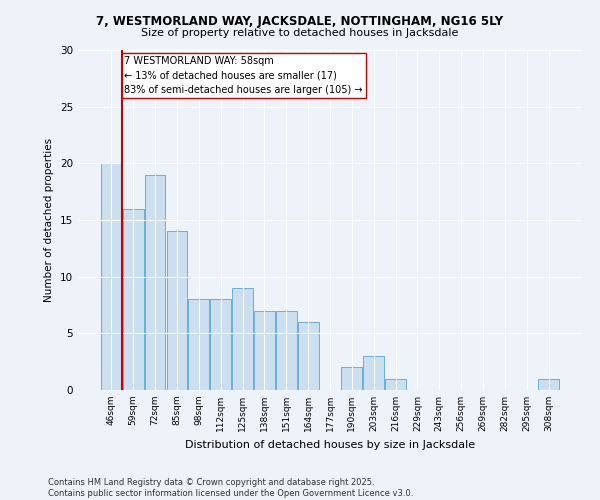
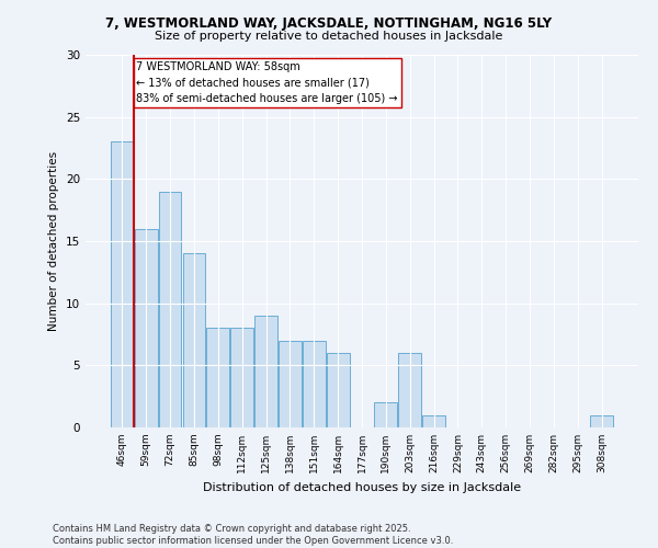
46sqm: 20 -> 23
203sqm: 3 -> 6
